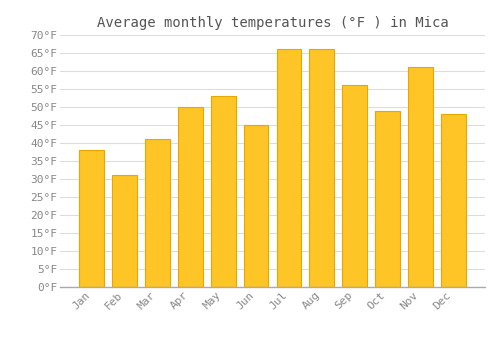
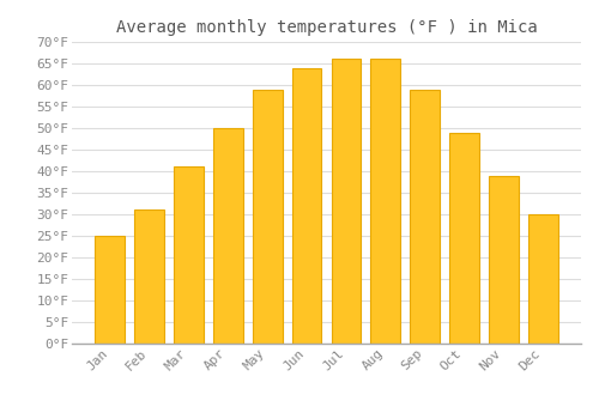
Jan: 38°F -> 25°F
May: 53°F -> 59°F
Jun: 45°F -> 64°F
Sep: 56°F -> 59°F
Nov: 61°F -> 39°F
Dec: 48°F -> 30°F
